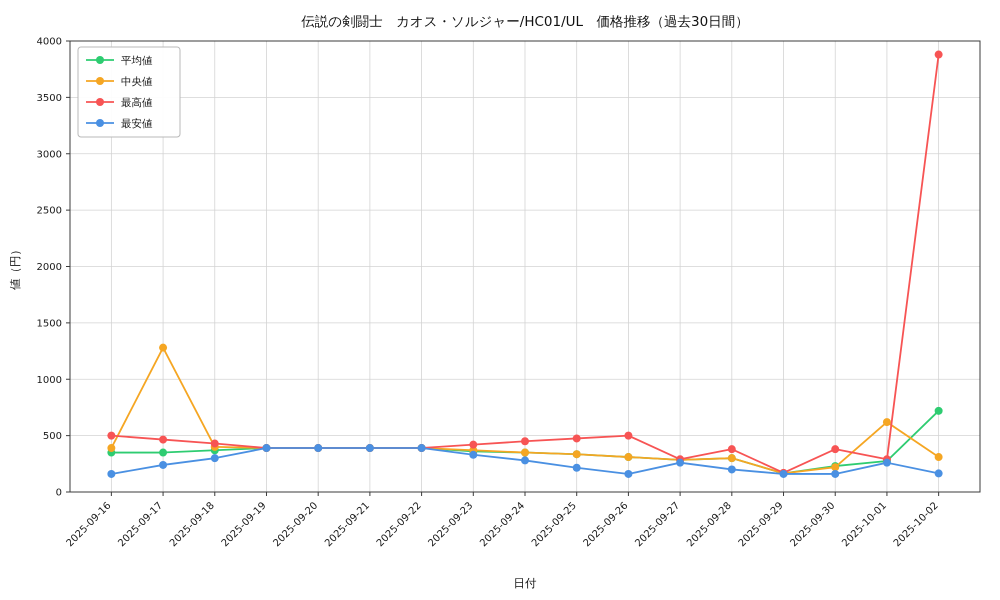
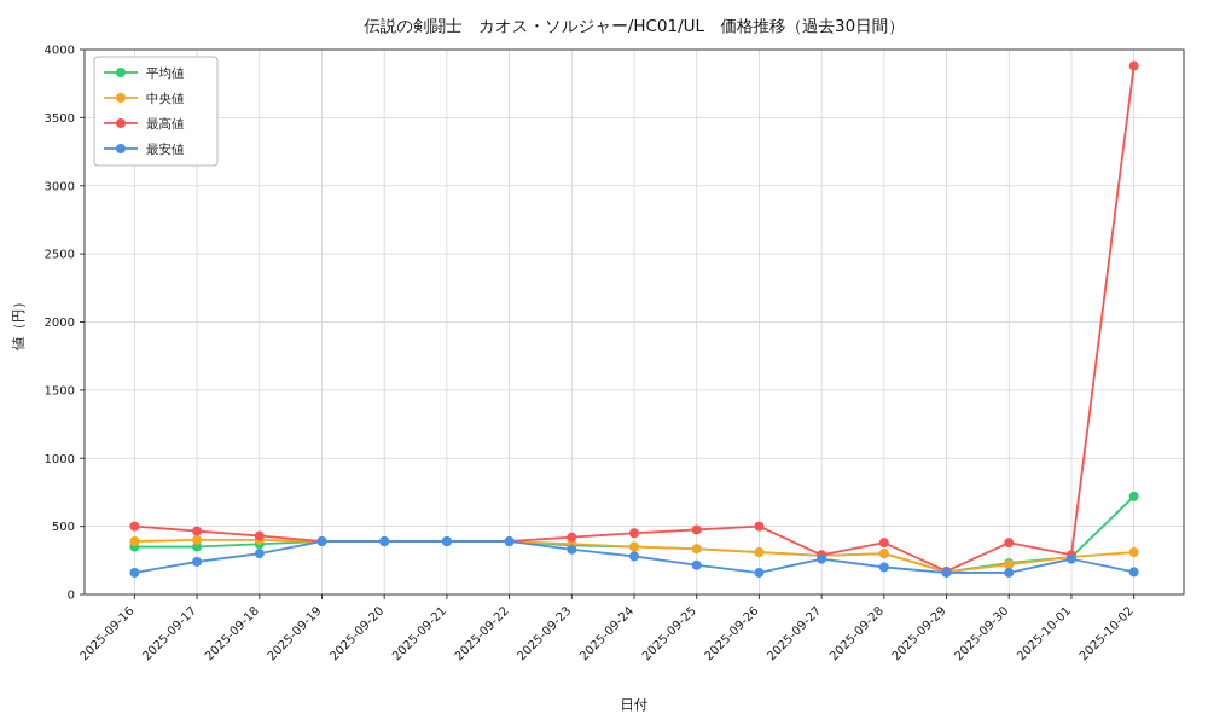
中央値/2025-09-17: 1280 -> 400
中央値/2025-10-01: 620 -> 280
